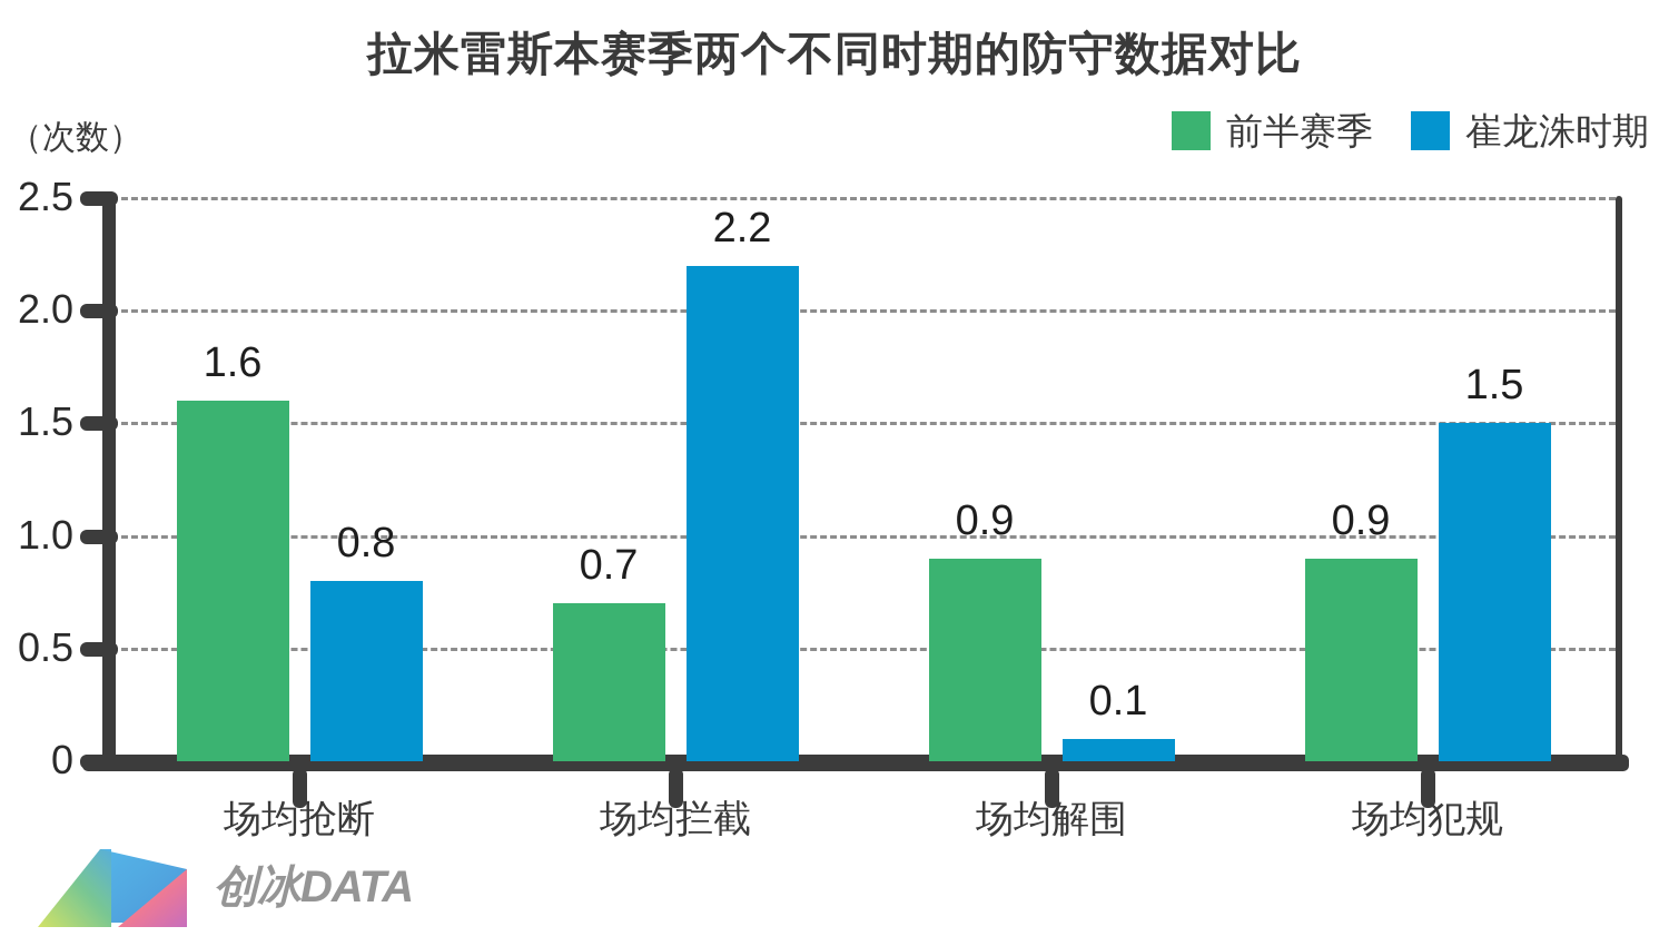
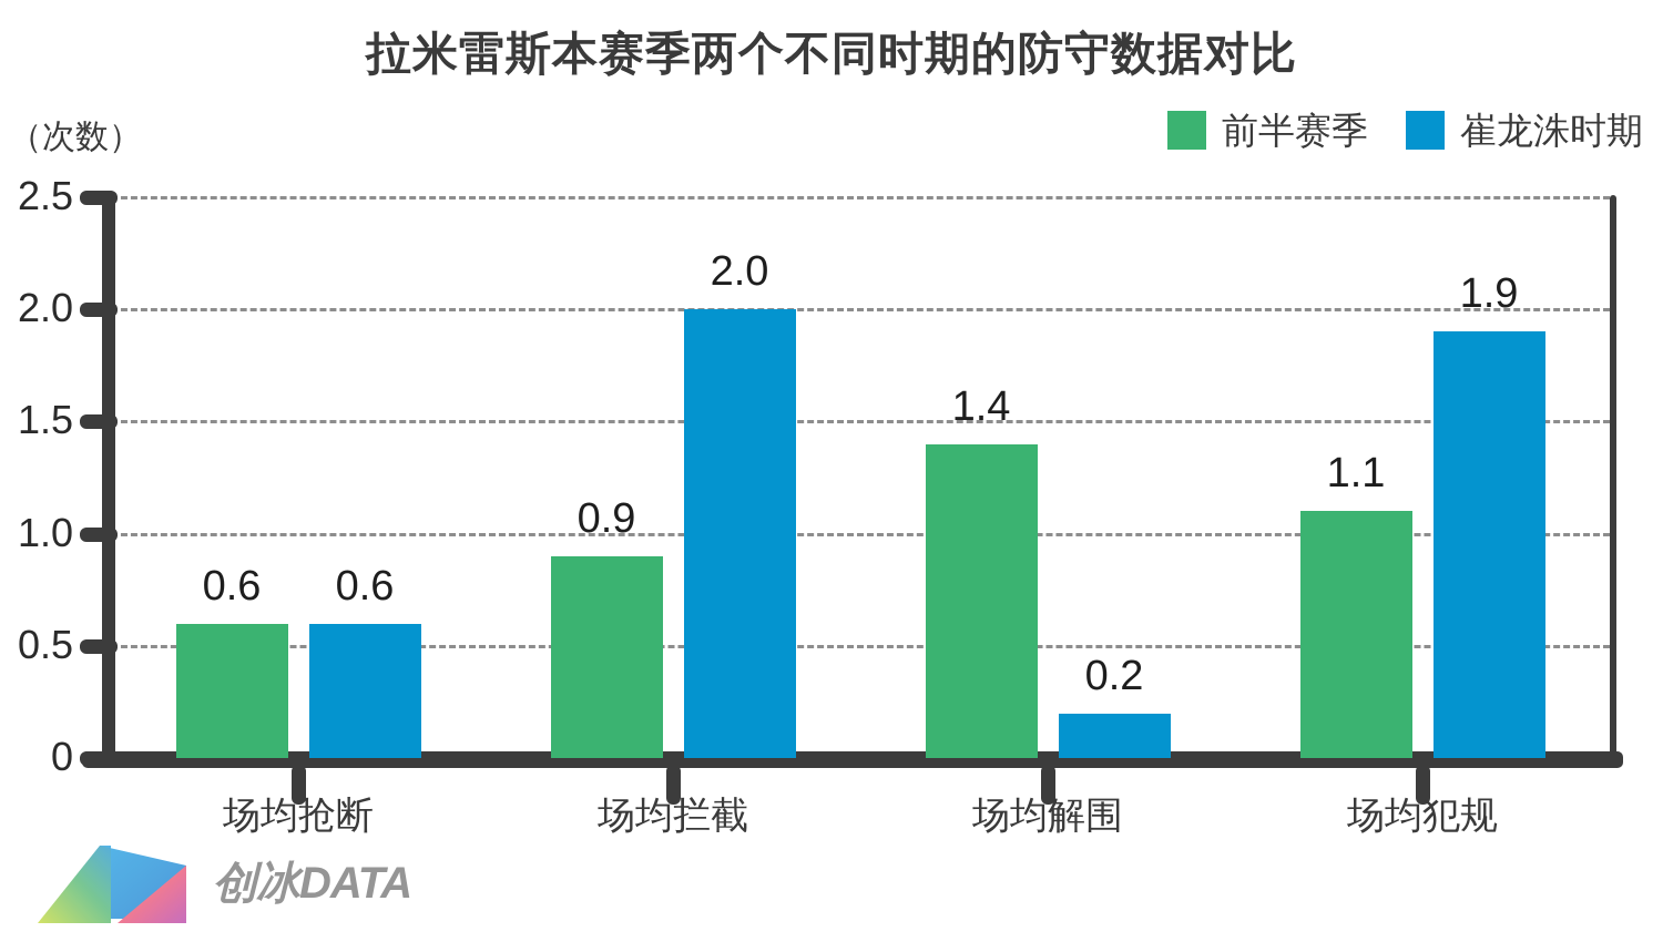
前半赛季/场均抢断: 1.6 -> 0.6
崔龙洙时期/场均抢断: 0.8 -> 0.6
前半赛季/场均拦截: 0.7 -> 0.9
崔龙洙时期/场均拦截: 2.2 -> 2.0
前半赛季/场均解围: 0.9 -> 1.4
崔龙洙时期/场均解围: 0.1 -> 0.2
前半赛季/场均犯规: 0.9 -> 1.1
崔龙洙时期/场均犯规: 1.5 -> 1.9
